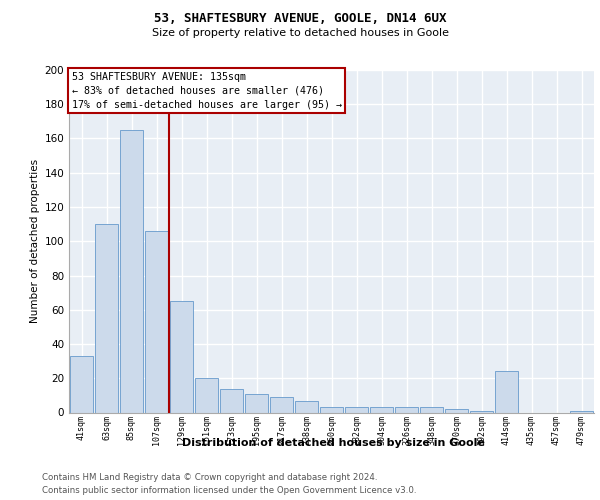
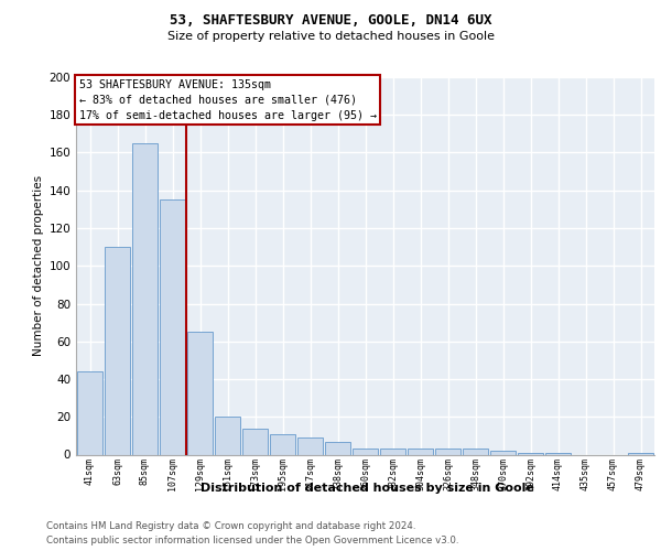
41sqm: 33 -> 44
107sqm: 106 -> 135
414sqm: 24 -> 1
